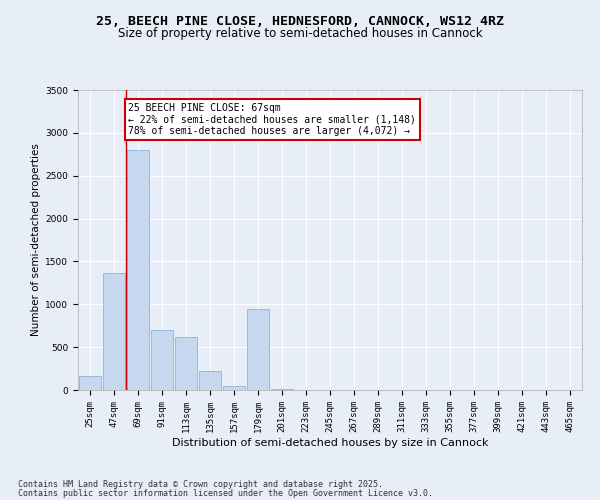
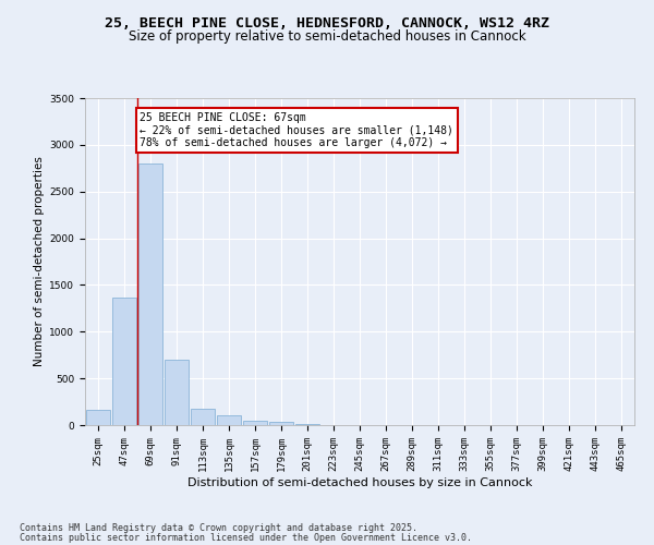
113sqm: 620 -> 180
135sqm: 220 -> 110
179sqm: 940 -> 30
